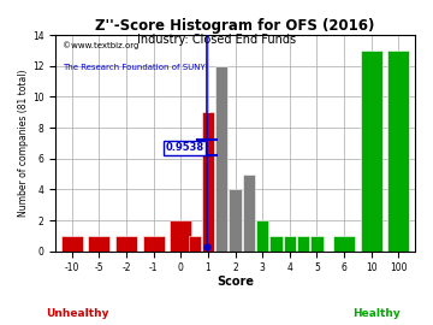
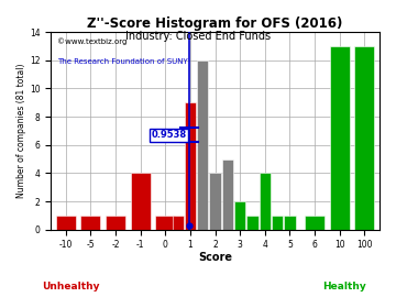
-1: 1 -> 4
0: 2 -> 1
4: 1 -> 4
